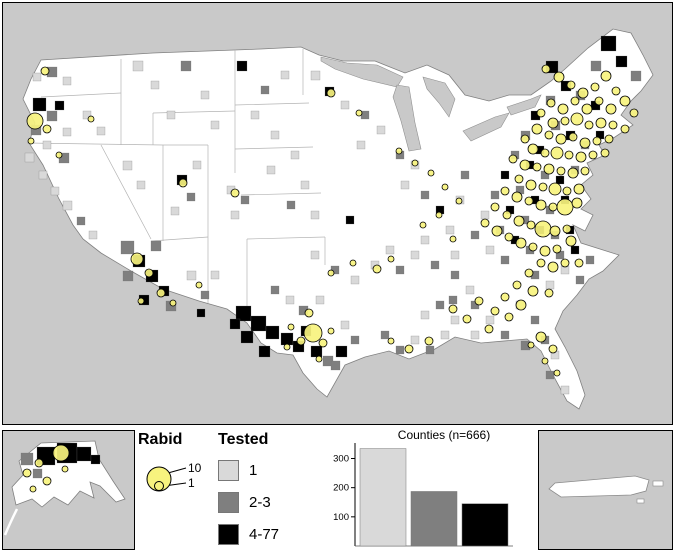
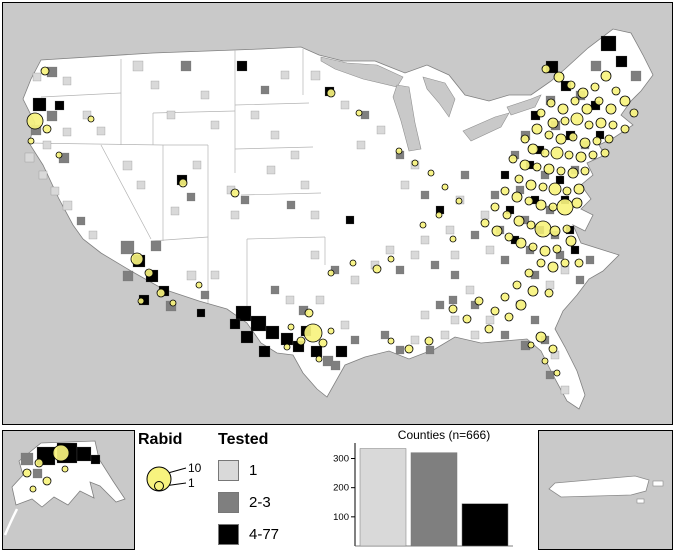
2-3: 190 -> 320
